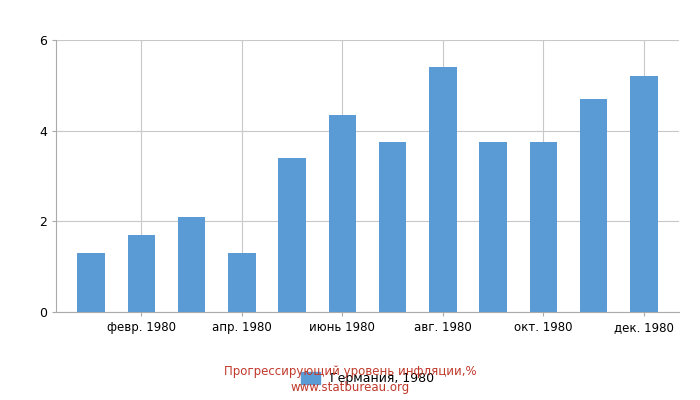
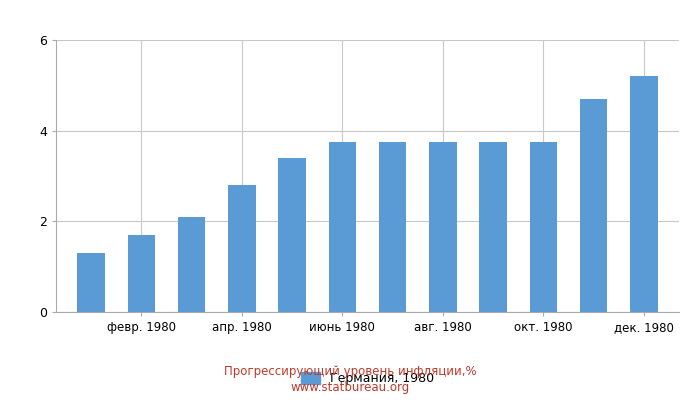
апр. 1980: 1.30 -> 2.80
июнь 1980: 4.35 -> 3.75
авг. 1980: 5.40 -> 3.75
